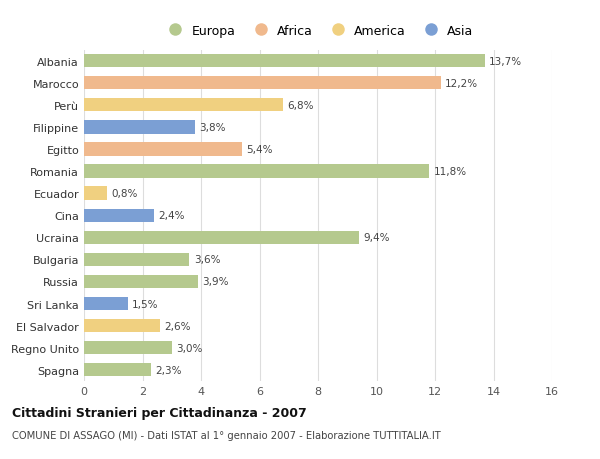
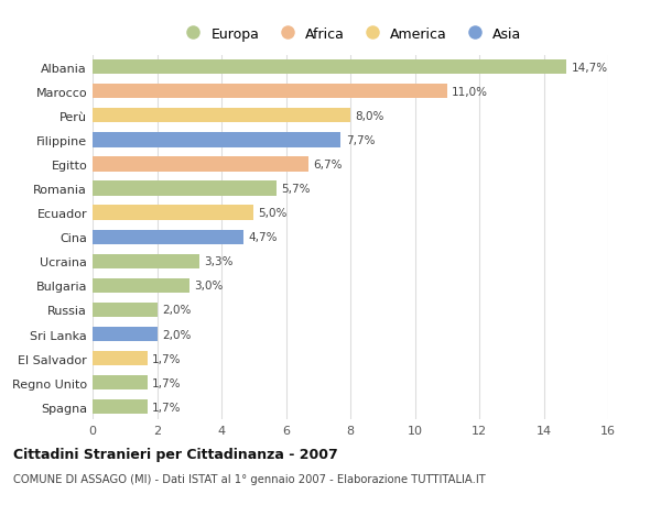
Albania: 13,7% -> 14,7%
Marocco: 12,2% -> 11,0%
Perù: 6,8% -> 8,0%
Filippine: 3,8% -> 7,7%
Egitto: 5,4% -> 6,7%
Romania: 11,8% -> 5,7%
Ecuador: 0,8% -> 5,0%
Cina: 2,4% -> 4,7%
Ucraina: 9,4% -> 3,3%
Bulgaria: 3,6% -> 3,0%
Russia: 3,9% -> 2,0%
Sri Lanka: 1,5% -> 2,0%
El Salvador: 2,6% -> 1,7%
Regno Unito: 3,0% -> 1,7%
Spagna: 2,3% -> 1,7%
